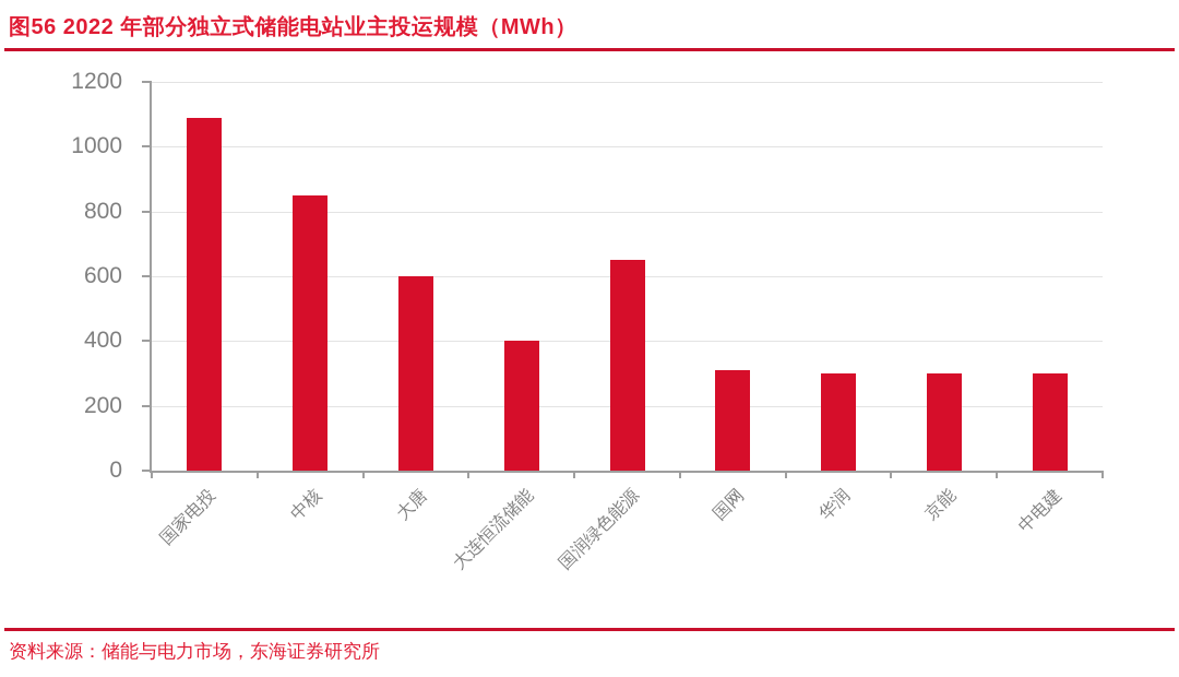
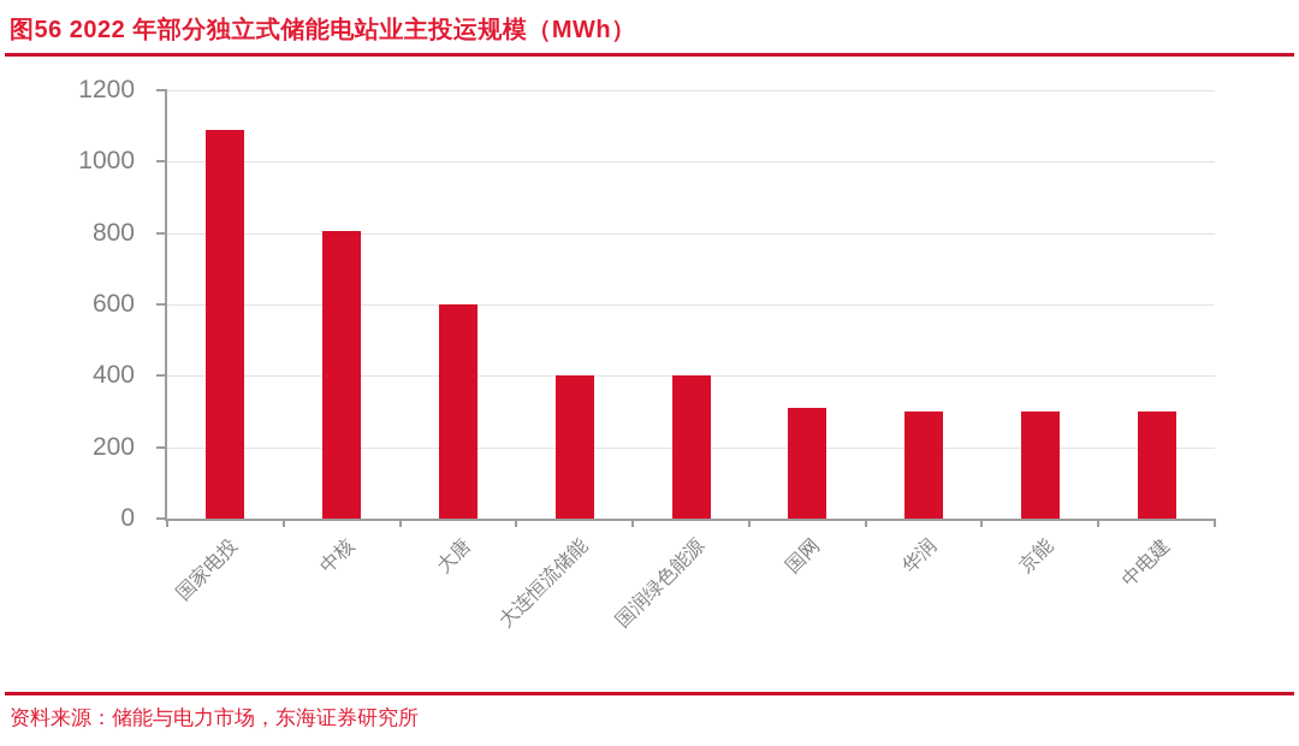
中核: 850 -> 800
国润绿色能源: 650 -> 400
